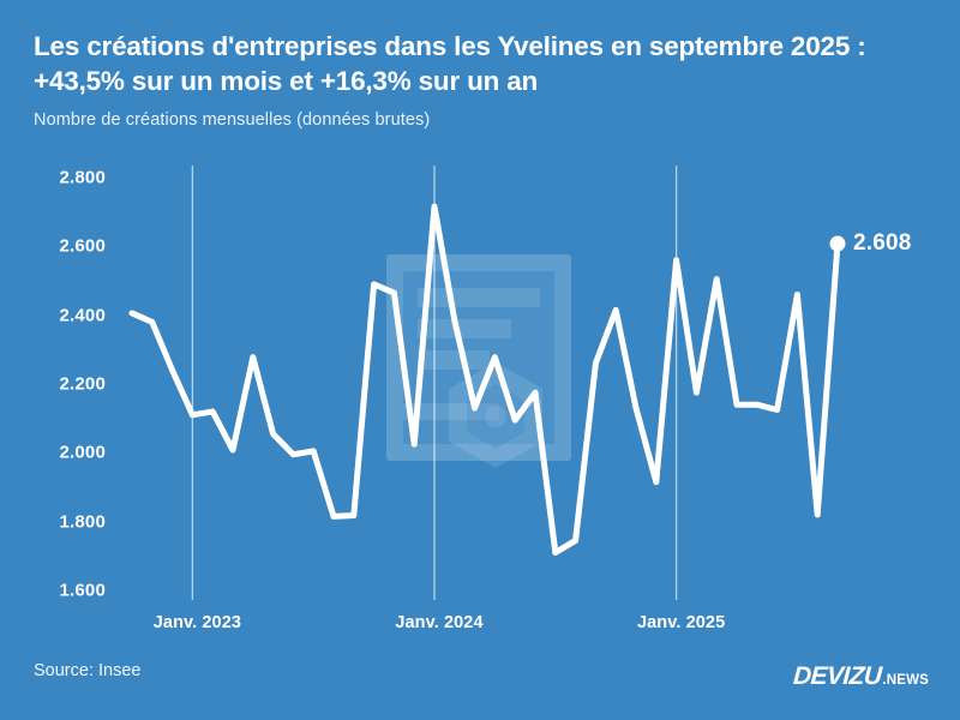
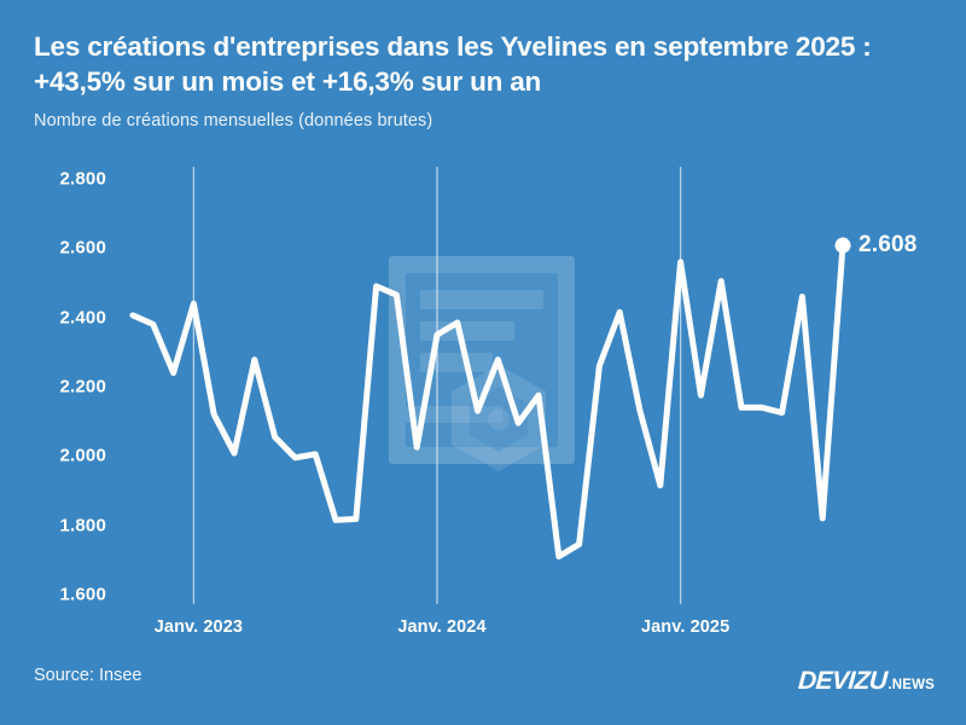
Janv. 2023: 2110 -> 2440
Janv. 2024: 2720 -> 2350
